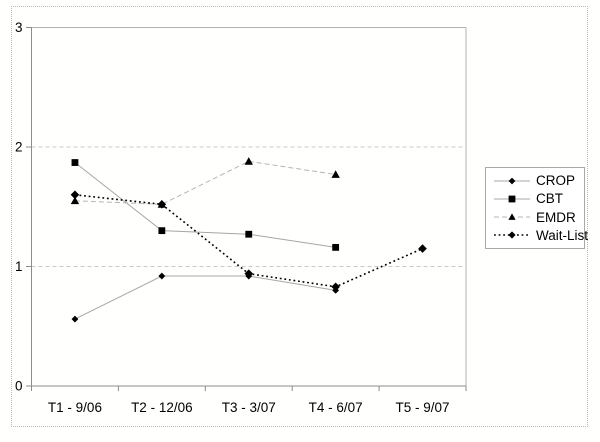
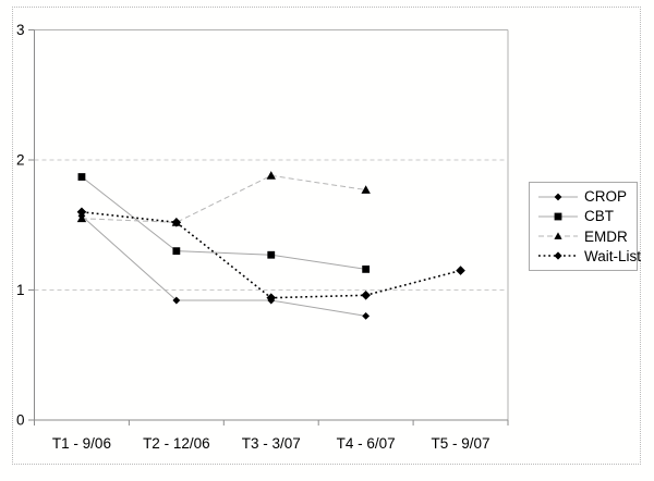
CROP/T1 - 9/06: 0.56 -> 1.57
Wait-List/T4 - 6/07: 0.83 -> 0.96
